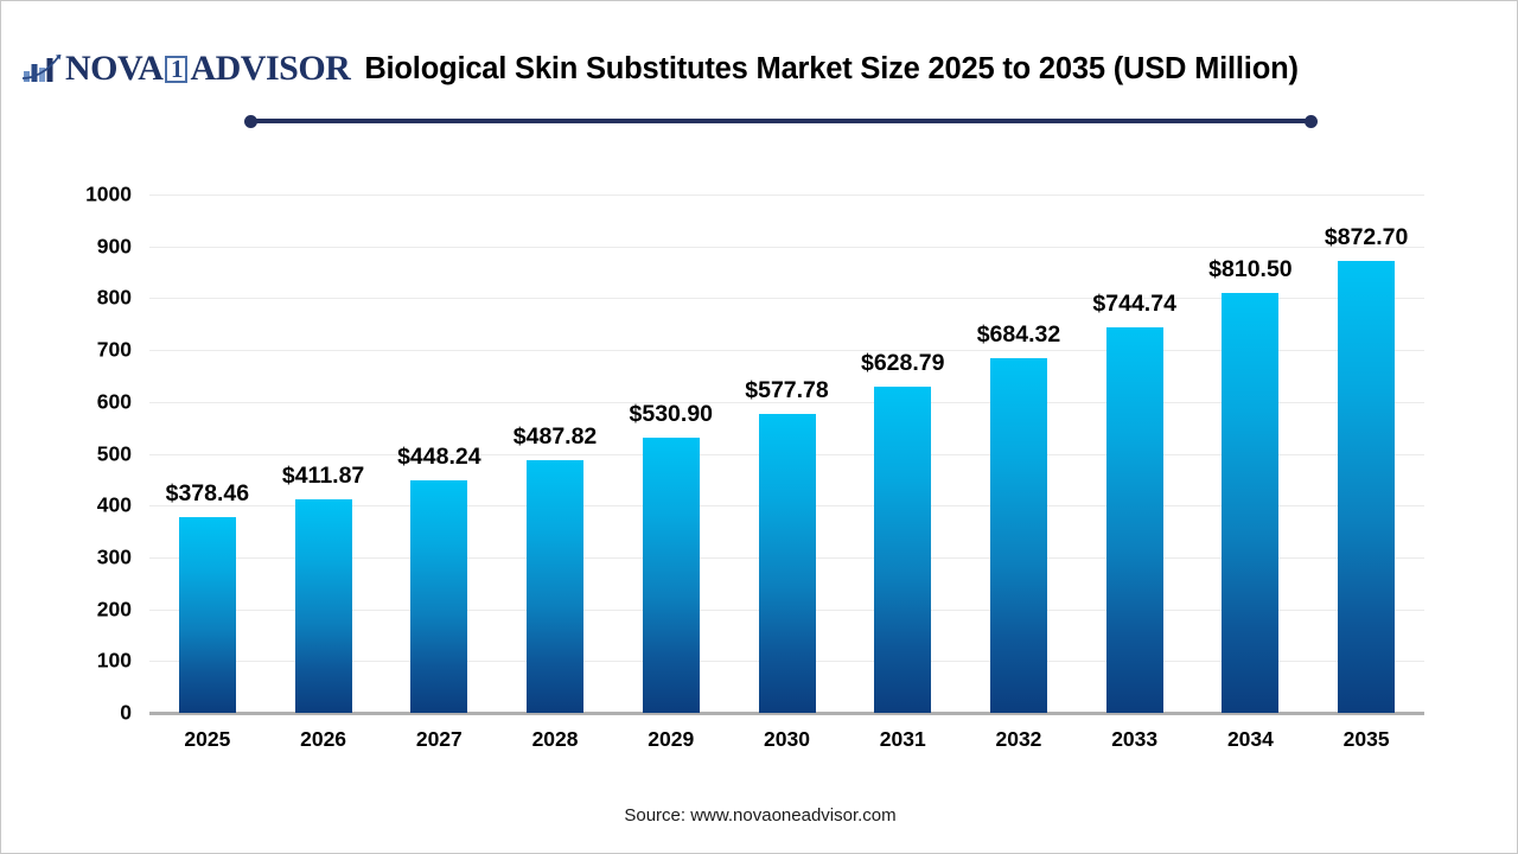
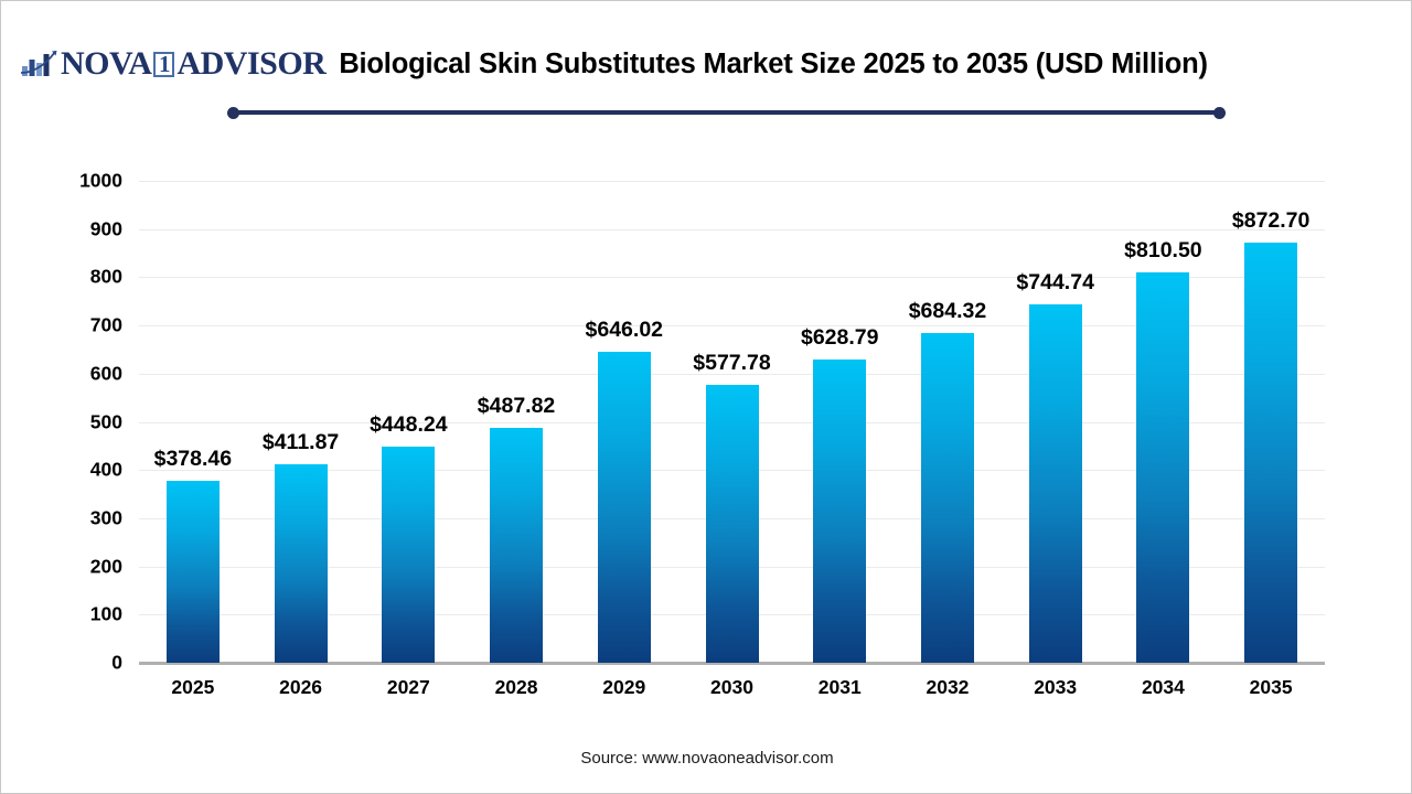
2029: $530.90 -> $646.02
